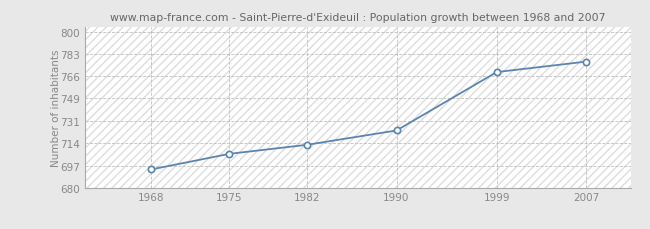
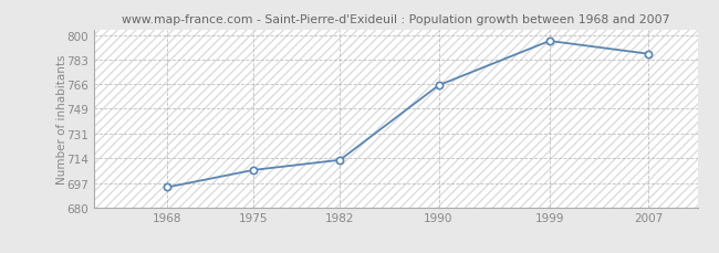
1990: 724 -> 765
1999: 769 -> 796
2007: 777 -> 787
